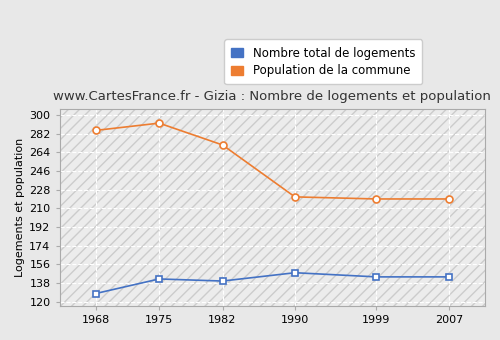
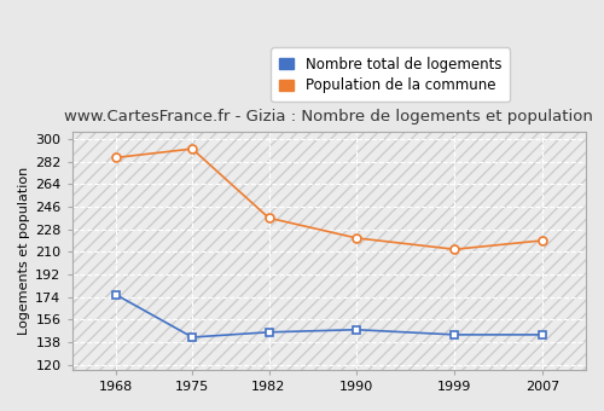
Nombre total de logements/1968: 128 -> 176
Nombre total de logements/1982: 140 -> 146
Population de la commune/1982: 271 -> 237
Population de la commune/1999: 219 -> 212
